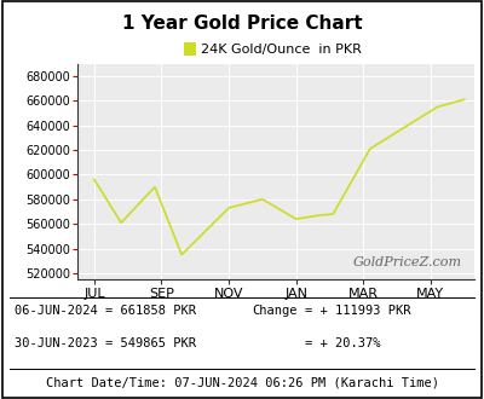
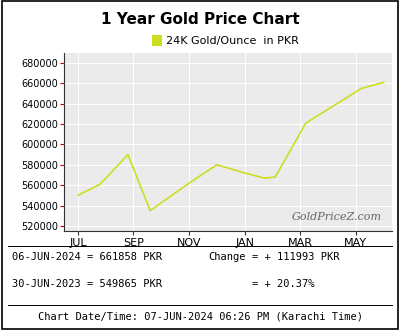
JUL: 596000 -> 550000
NOV: 573000 -> 562000
JAN: 564000 -> 572000
